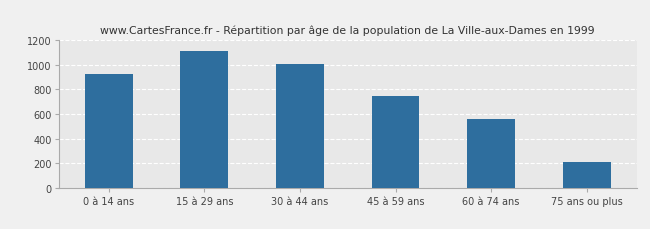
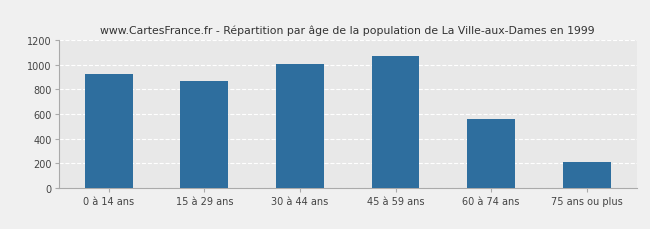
15 à 29 ans: 1110 -> 870
45 à 59 ans: 750 -> 1080
